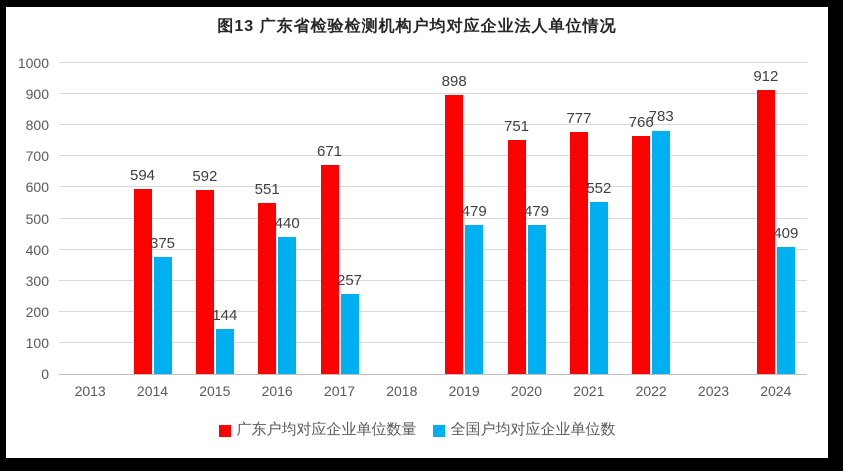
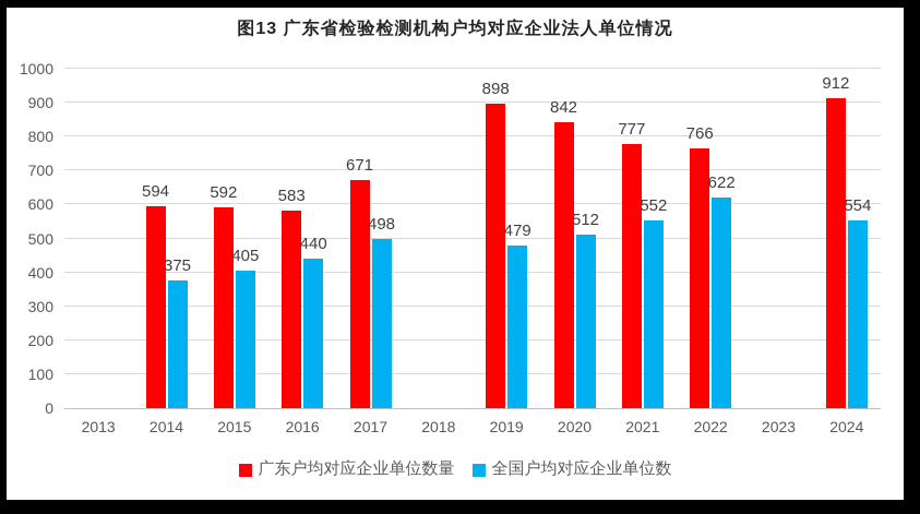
全国户均对应企业单位数/2015: 144 -> 405
广东户均对应企业单位数量/2016: 551 -> 583
全国户均对应企业单位数/2017: 257 -> 498
广东户均对应企业单位数量/2020: 751 -> 842
全国户均对应企业单位数/2020: 479 -> 512
全国户均对应企业单位数/2022: 783 -> 622
全国户均对应企业单位数/2024: 409 -> 554
